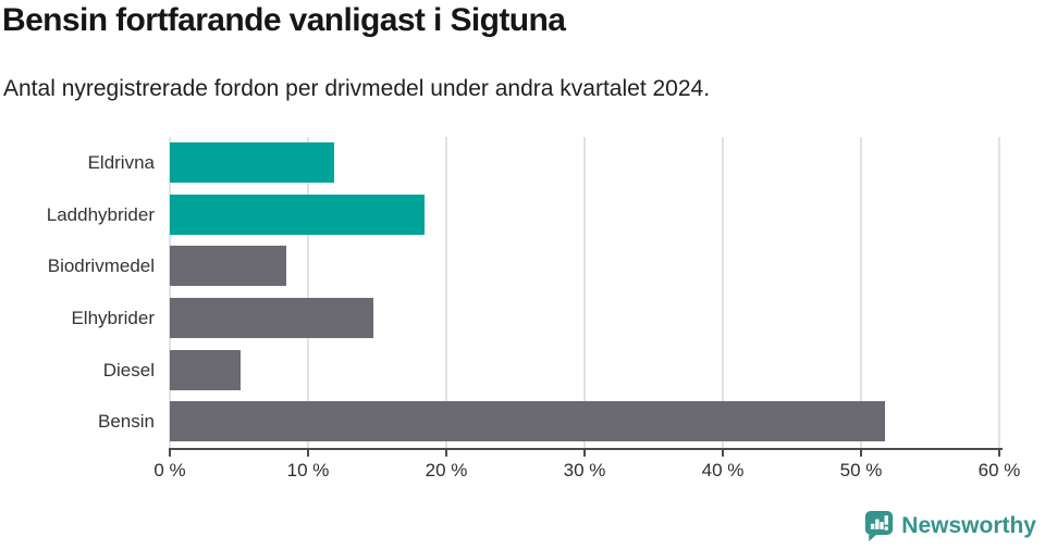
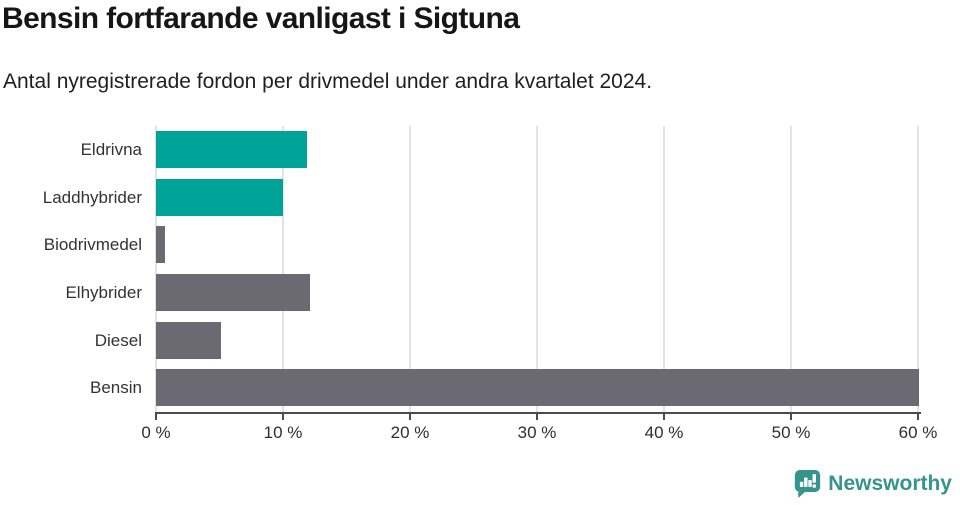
Laddhybrider: 18.4% -> 10.0%
Biodrivmedel: 8.4% -> 0.7%
Elhybrider: 14.7% -> 12.1%
Bensin: 51.7% -> 60.1%
